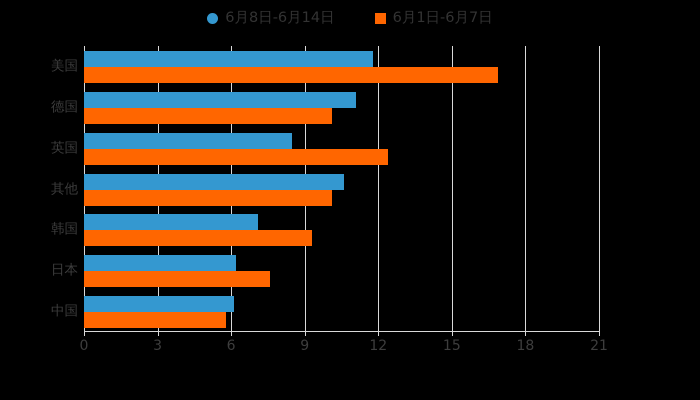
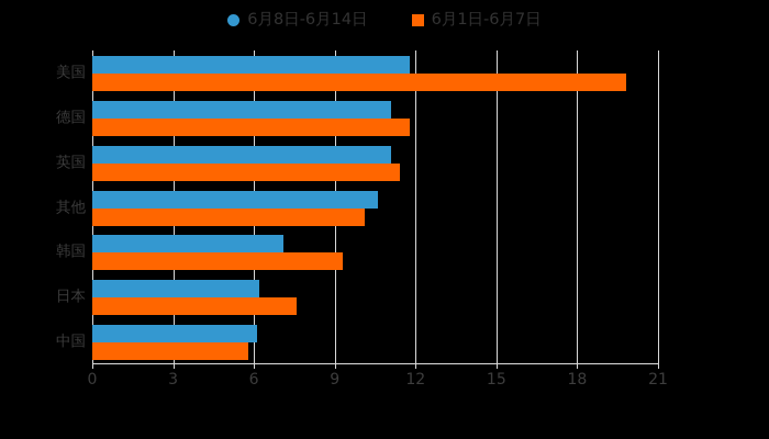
6月1日-6月7日/美国: 16.9 -> 19.8
6月1日-6月7日/德国: 10.1 -> 11.8
6月8日-6月14日/英国: 8.5 -> 11.1
6月1日-6月7日/英国: 12.4 -> 11.4
